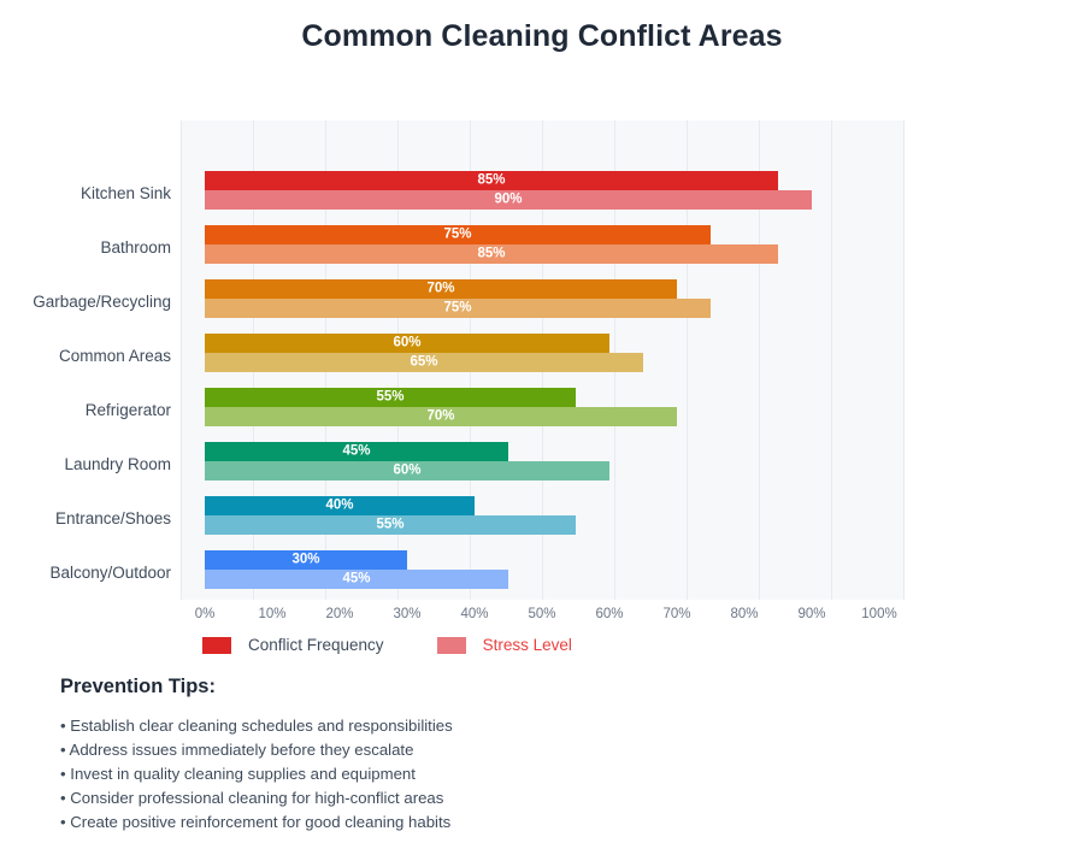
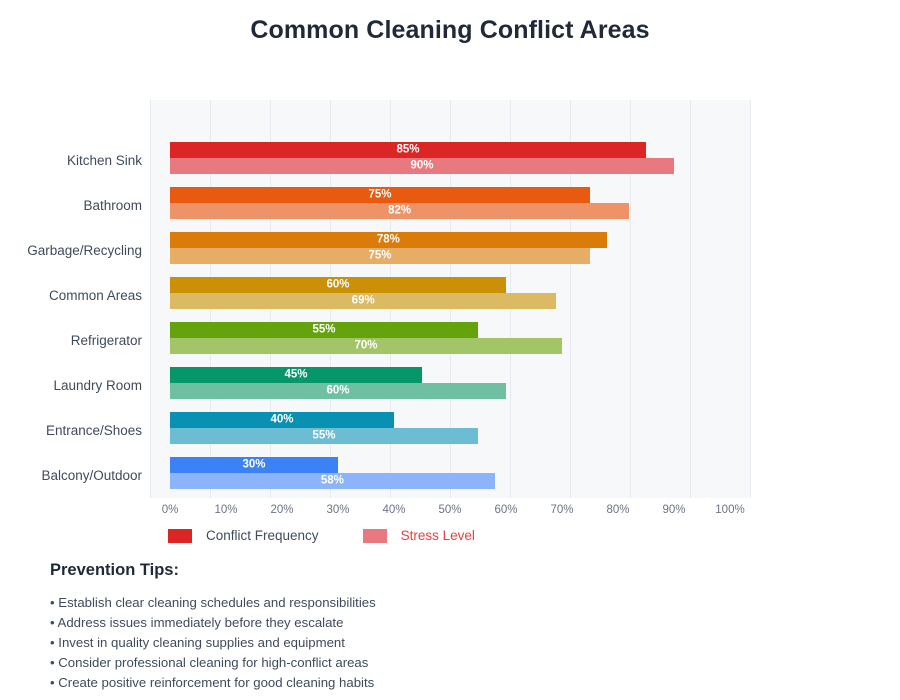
Stress Level/Bathroom: 85% -> 82%
Conflict Frequency/Garbage/Recycling: 70% -> 78%
Stress Level/Common Areas: 65% -> 69%
Stress Level/Balcony/Outdoor: 45% -> 58%
